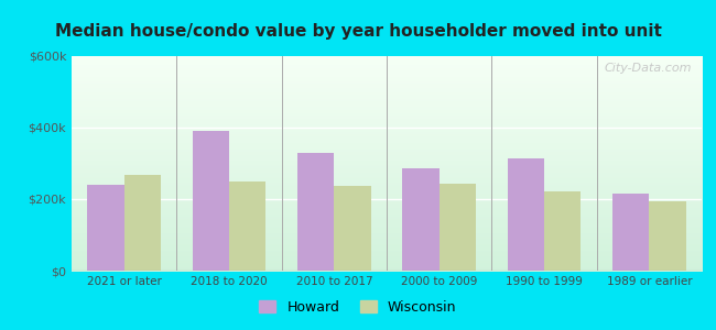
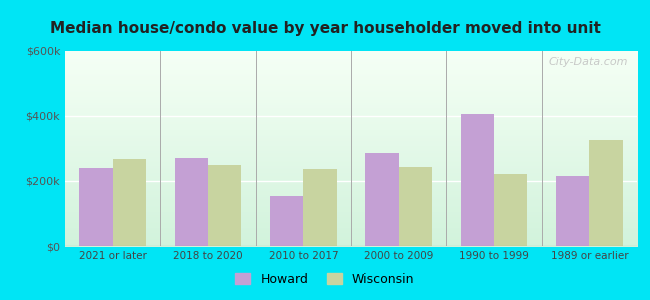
Howard/2018 to 2020: $390k -> $270k
Howard/2010 to 2017: $330k -> $155k
Howard/1990 to 1999: $315k -> $405k
Wisconsin/1989 or earlier: $193k -> $325k
